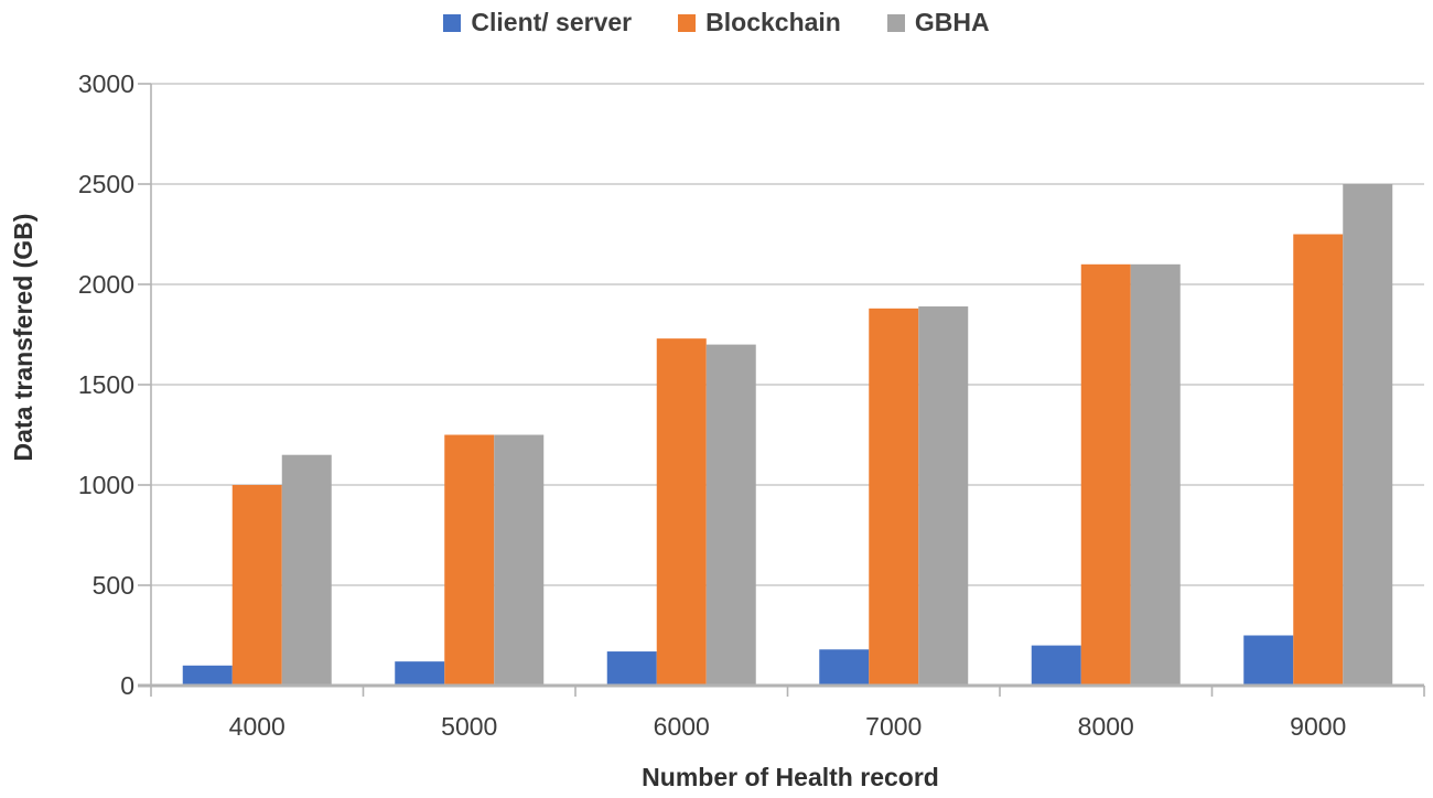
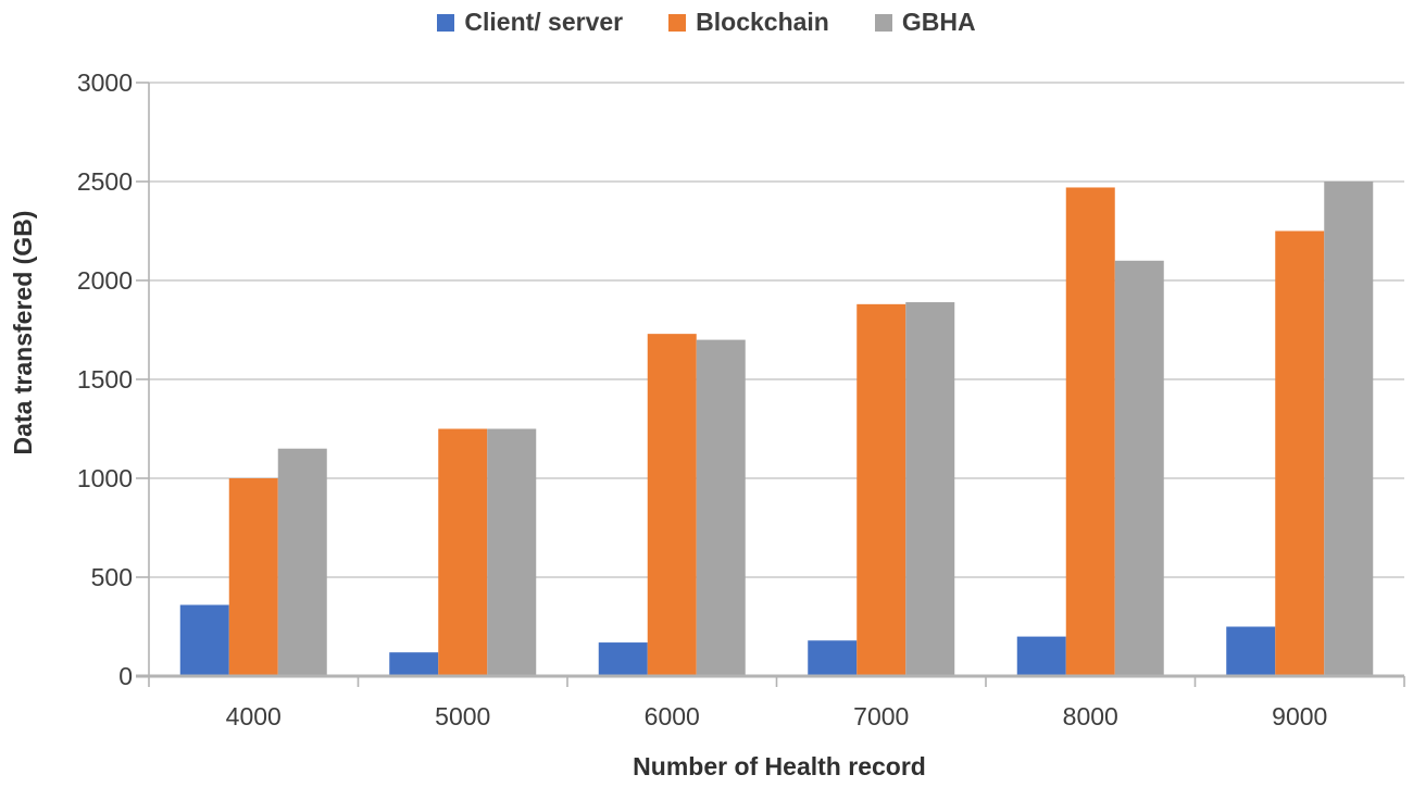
Client/ server/4000: 100 -> 360
Blockchain/8000: 2100 -> 2470
